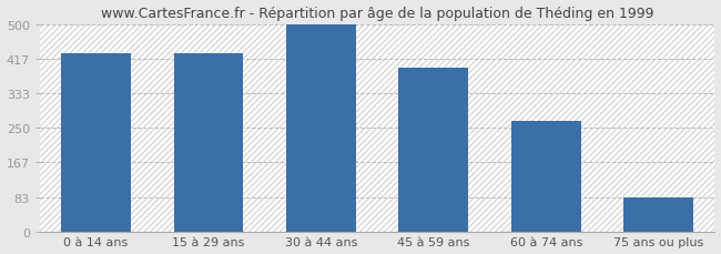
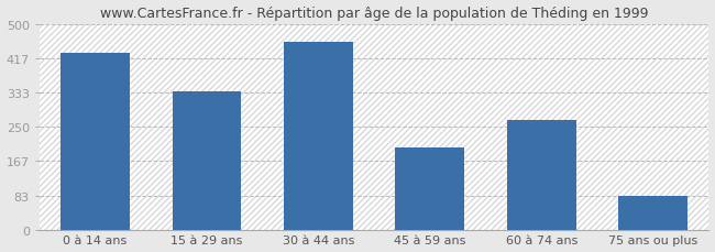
15 à 29 ans: 428 -> 335
30 à 44 ans: 500 -> 455
45 à 59 ans: 395 -> 200
